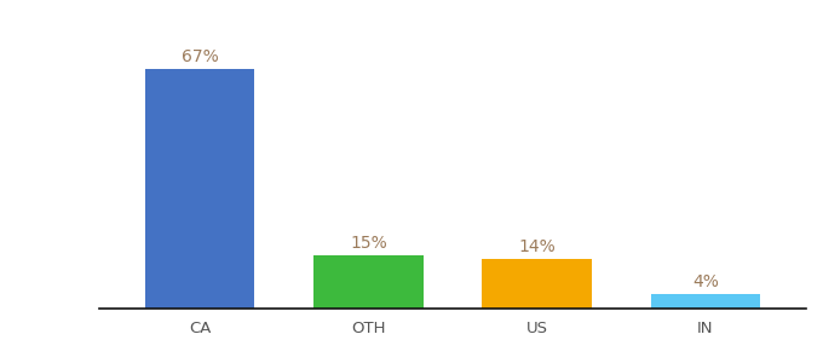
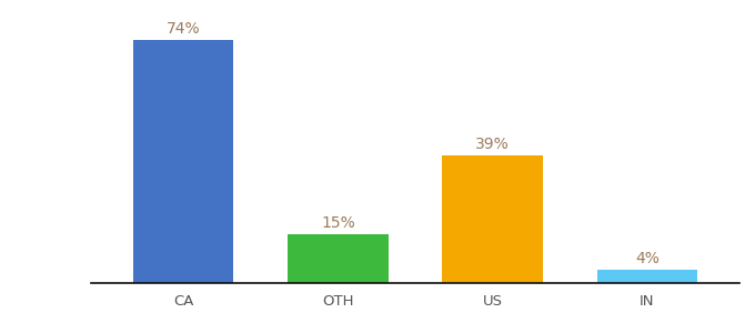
CA: 67% -> 74%
US: 14% -> 39%
